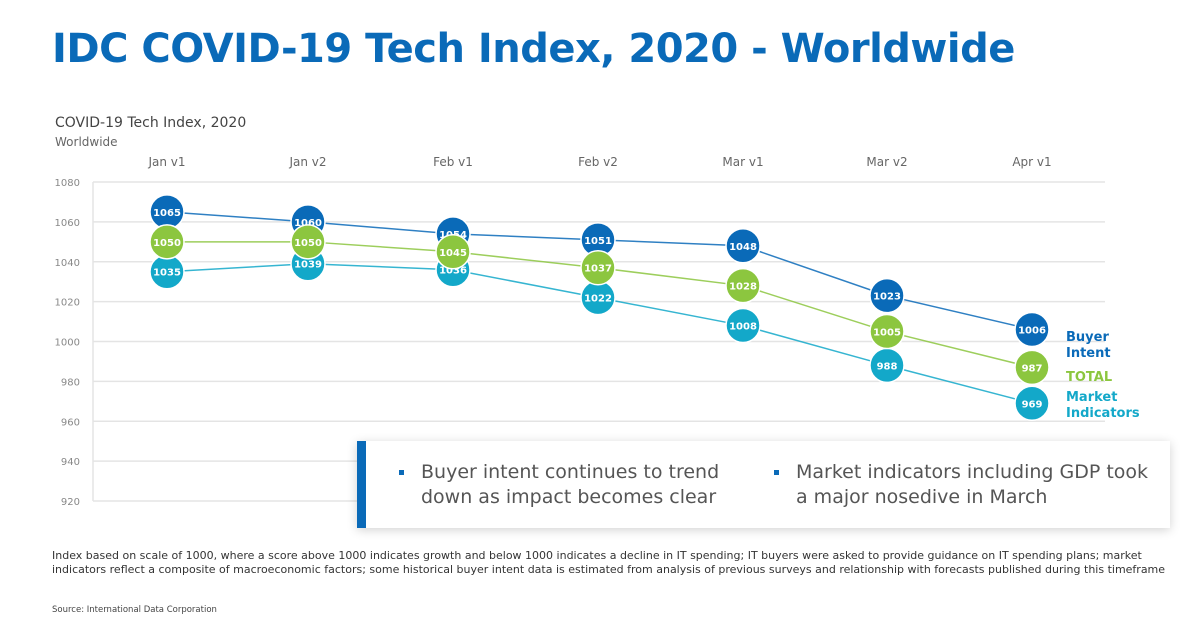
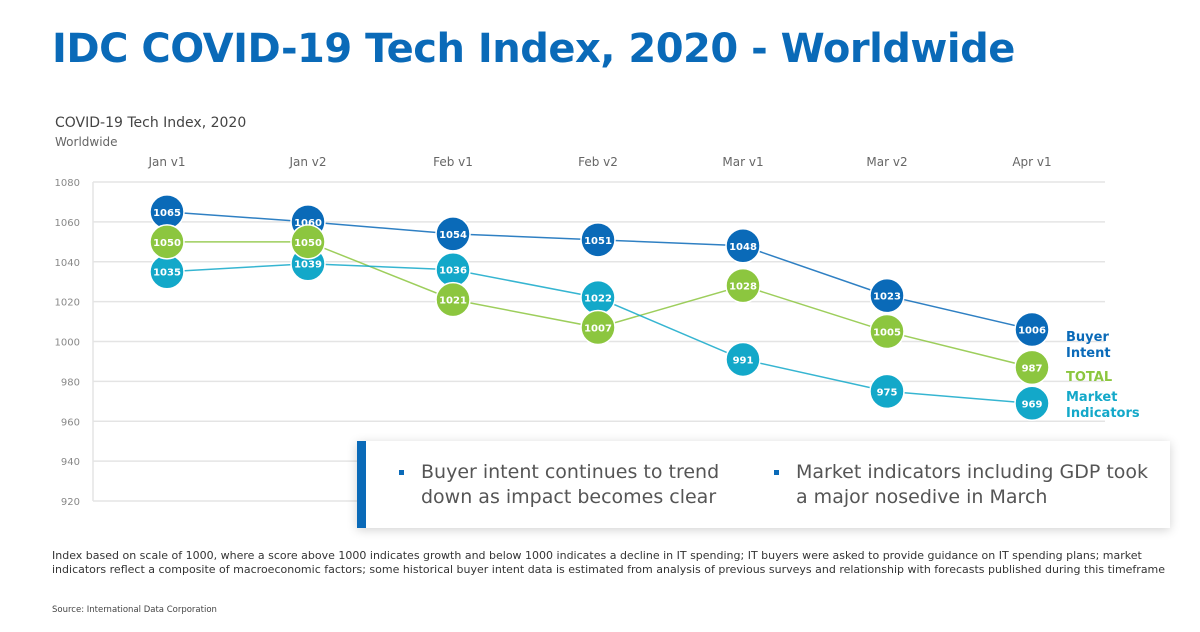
TOTAL/Feb v1: 1045 -> 1021
TOTAL/Feb v2: 1037 -> 1007
Market Indicators/Mar v1: 1008 -> 991
Market Indicators/Mar v2: 988 -> 975
